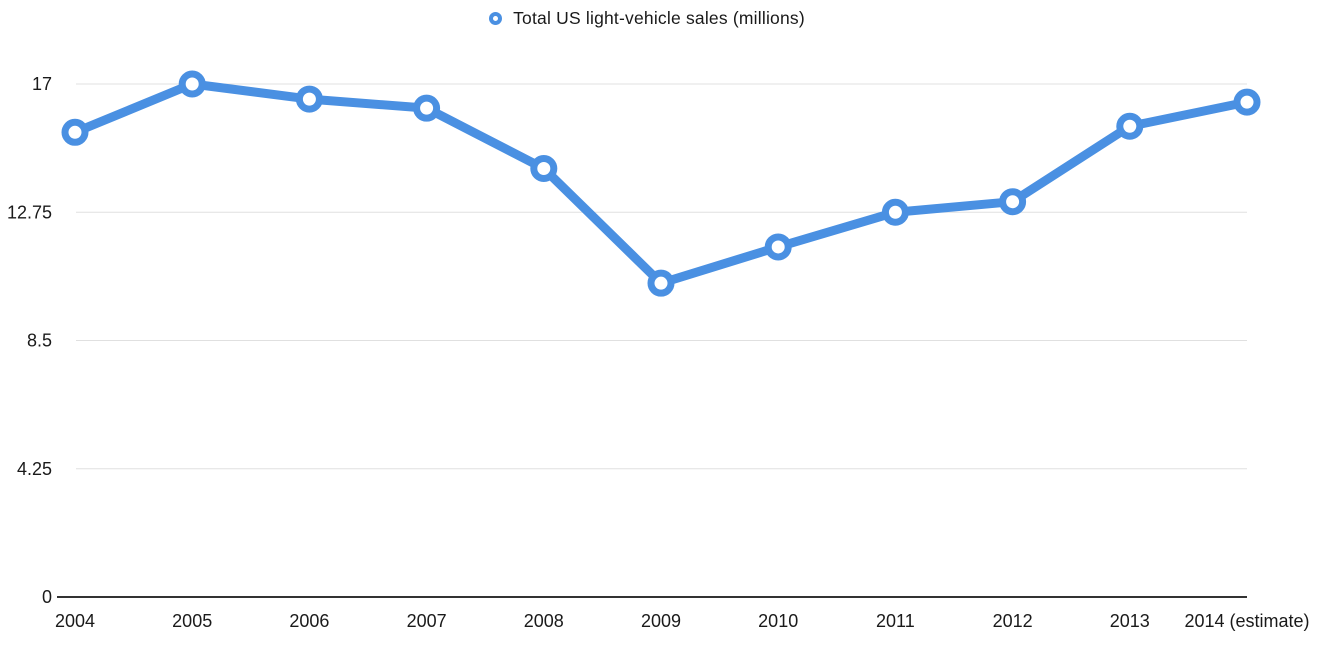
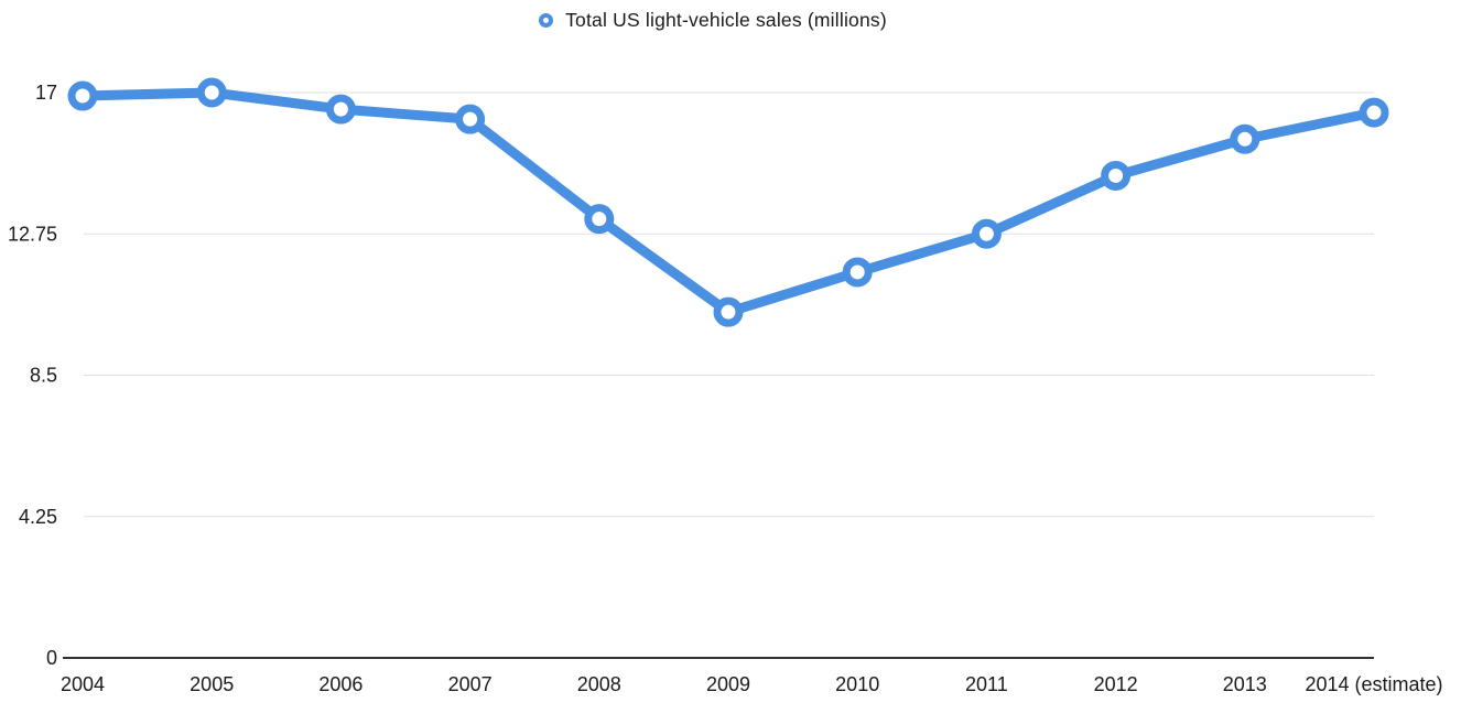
2004: 15.4 -> 16.9
2008: 14.2 -> 13.2
2012: 13.1 -> 14.5
